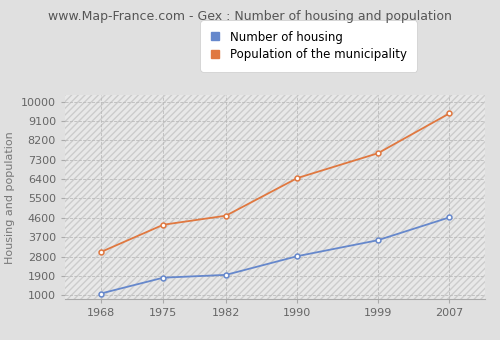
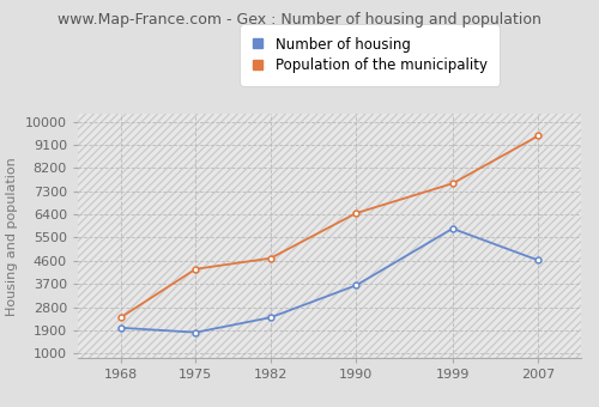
Number of housing/1968: 1080 -> 2000
Population of the municipality/1968: 3010 -> 2400
Number of housing/1982: 1950 -> 2400
Number of housing/1990: 2820 -> 3650
Number of housing/1999: 3560 -> 5850
